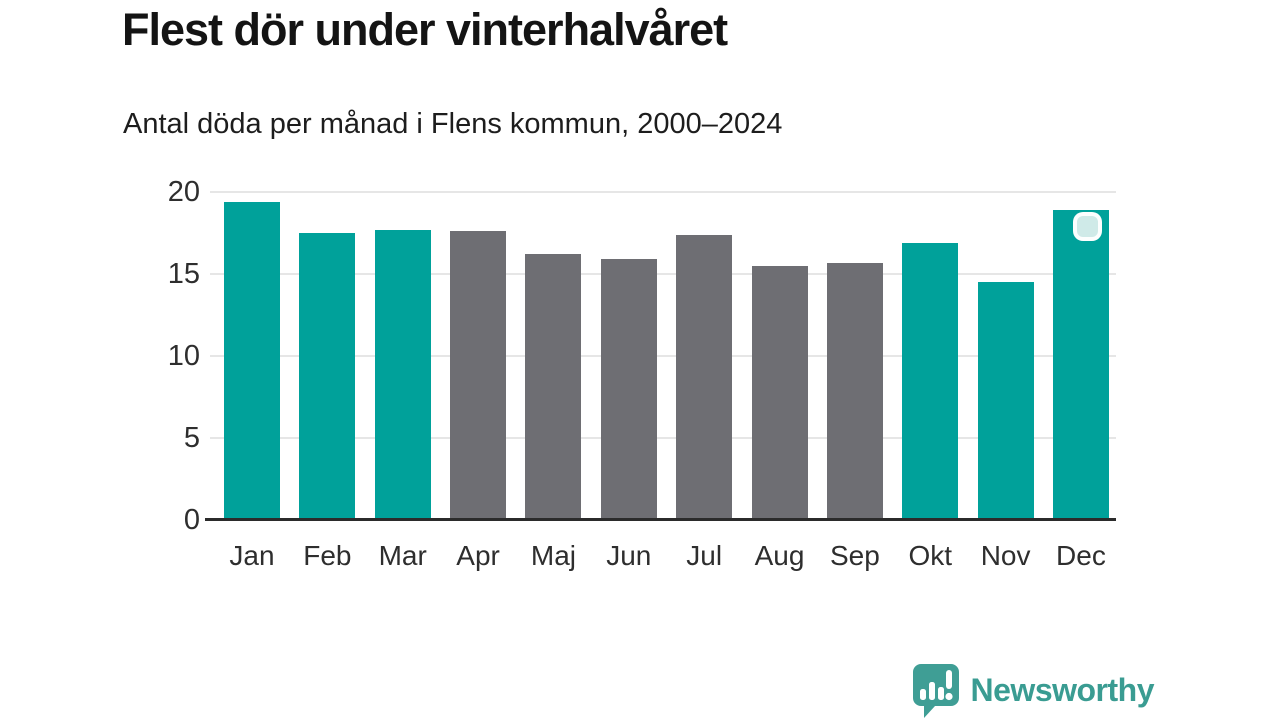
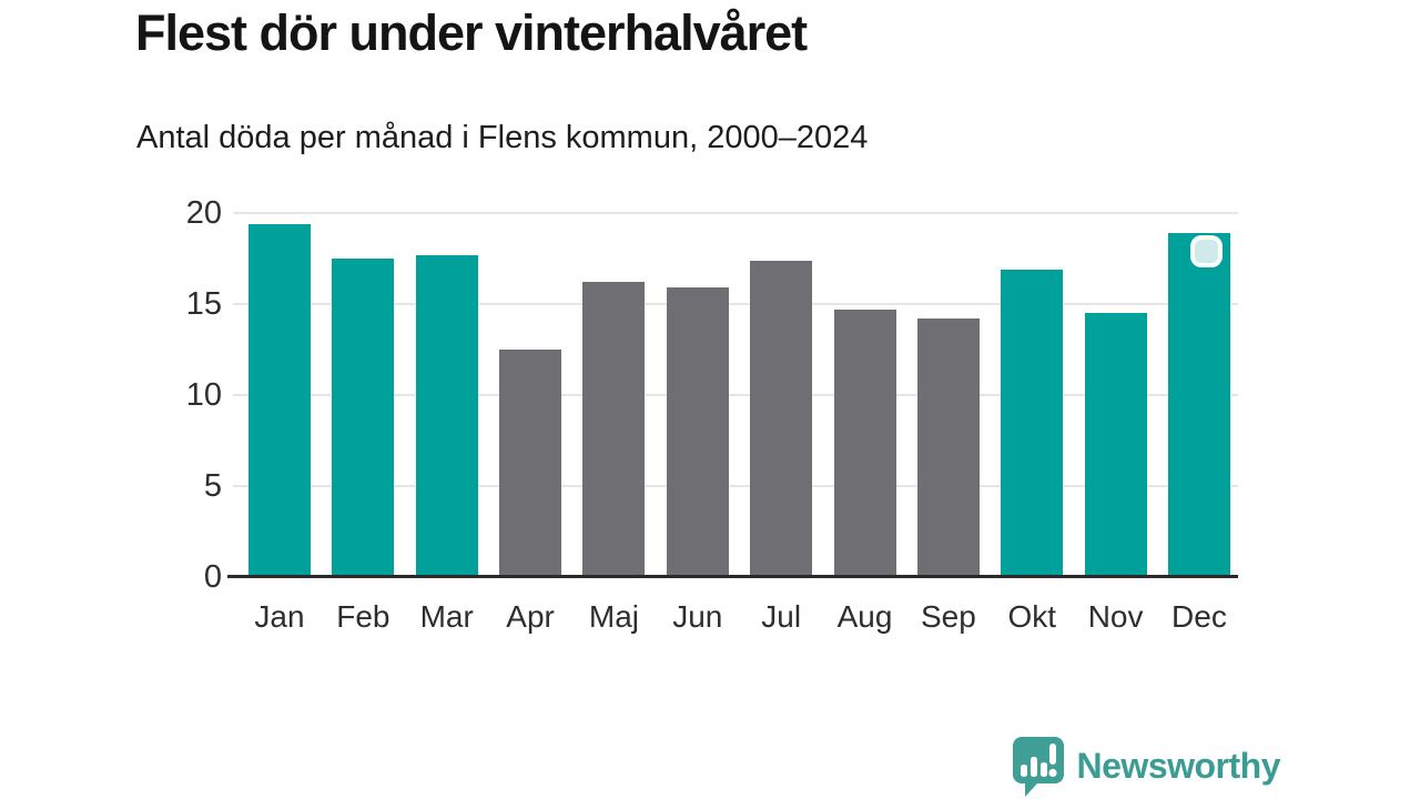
Apr: 17.6 -> 12.5
Aug: 15.5 -> 14.7
Sep: 15.7 -> 14.2
